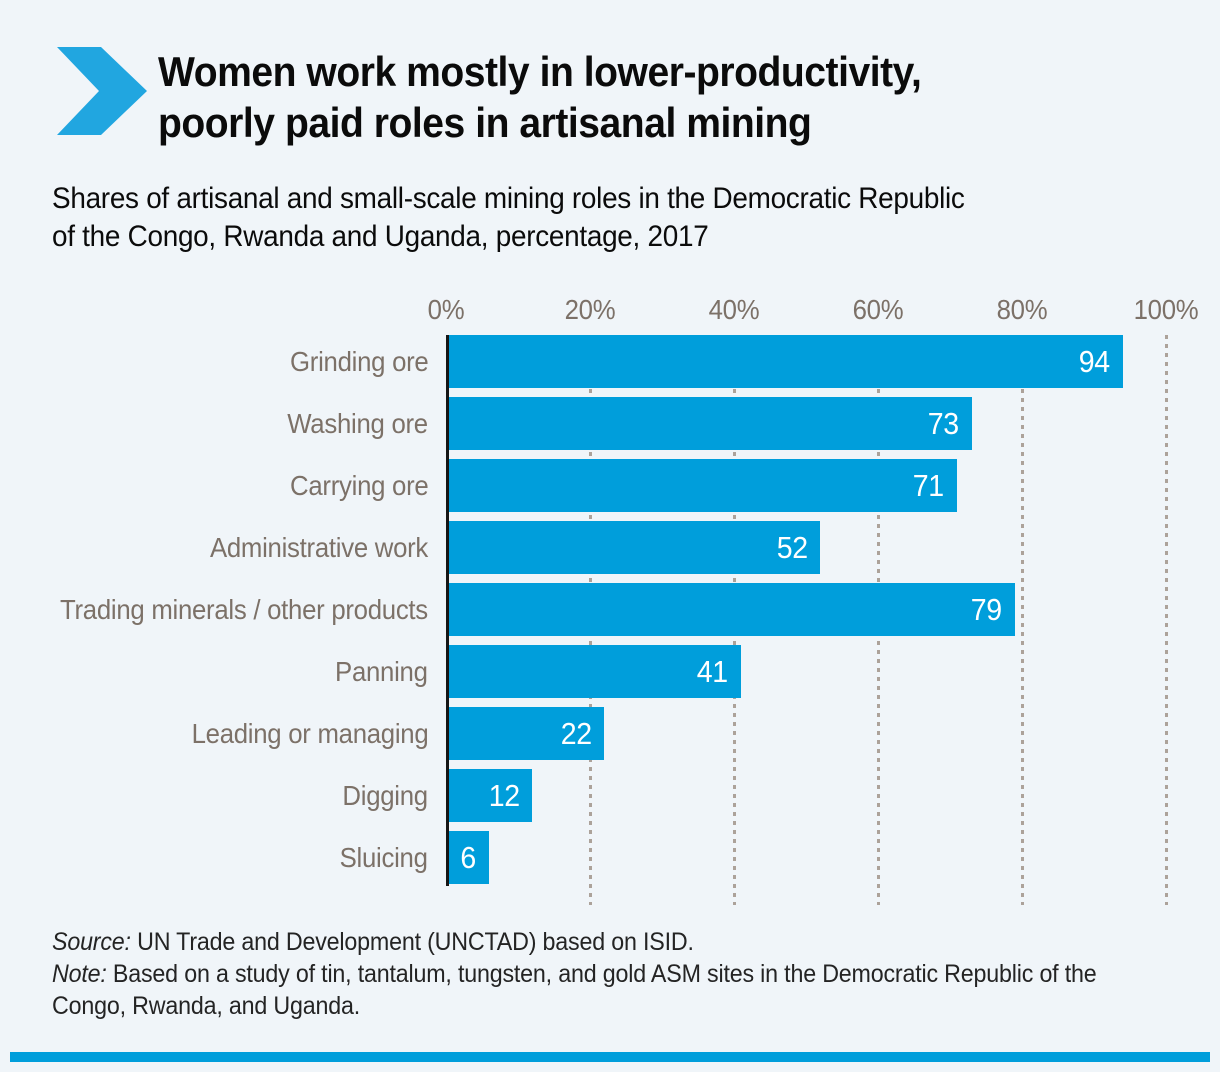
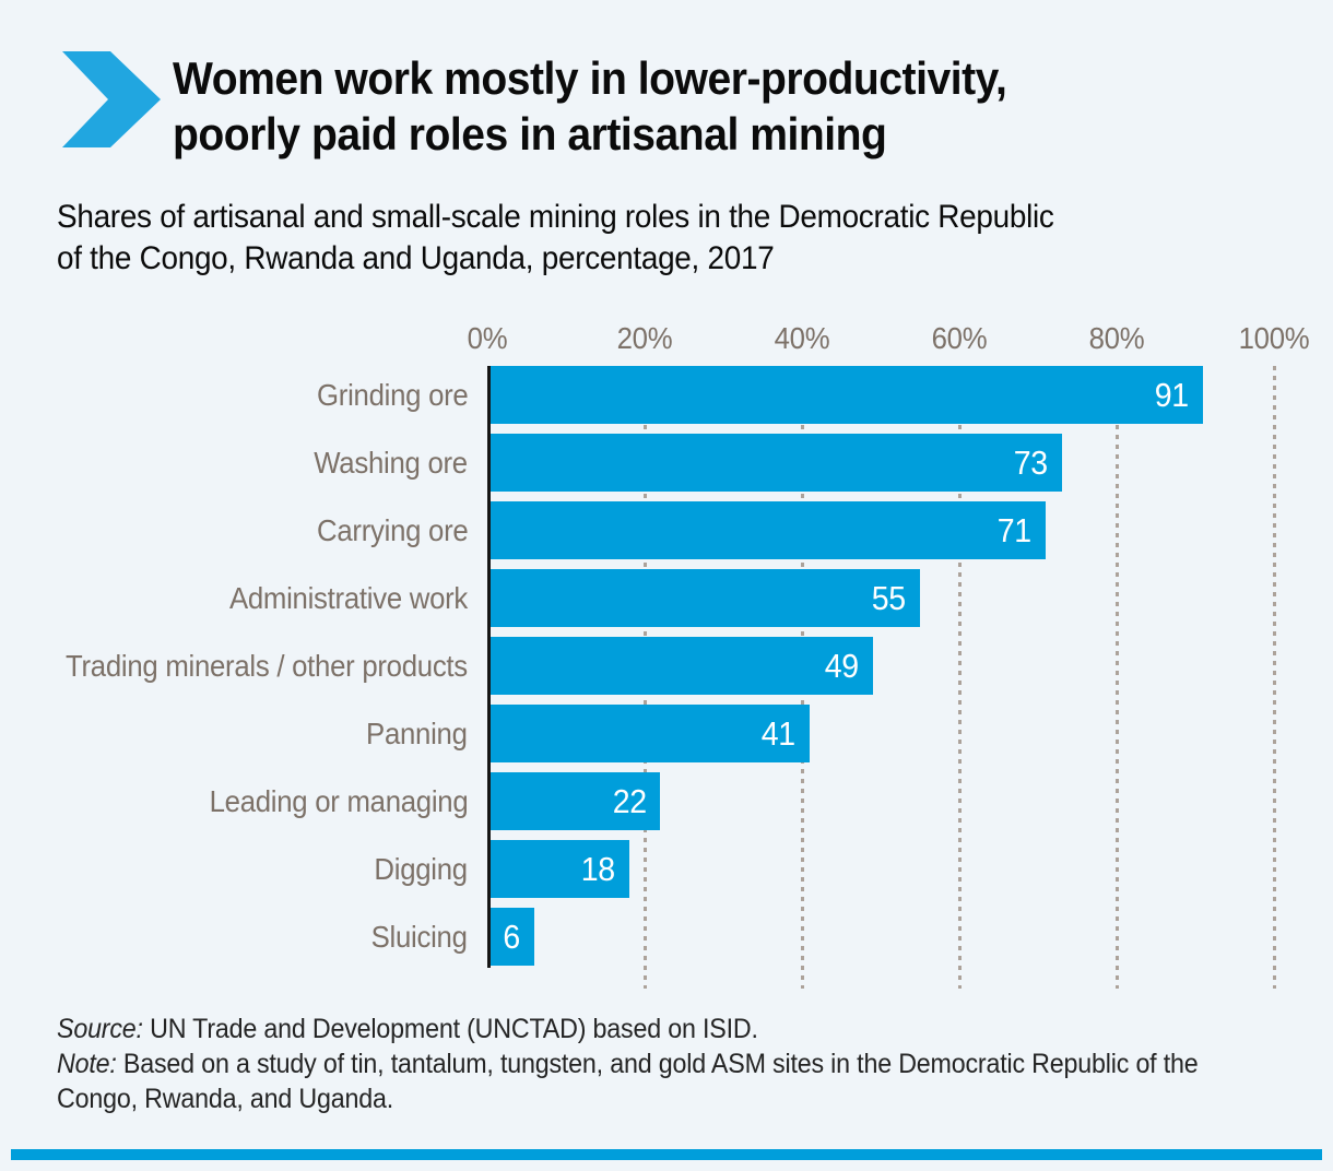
Grinding ore: 94 -> 91
Administrative work: 52 -> 55
Trading minerals / other products: 79 -> 49
Digging: 12 -> 18
